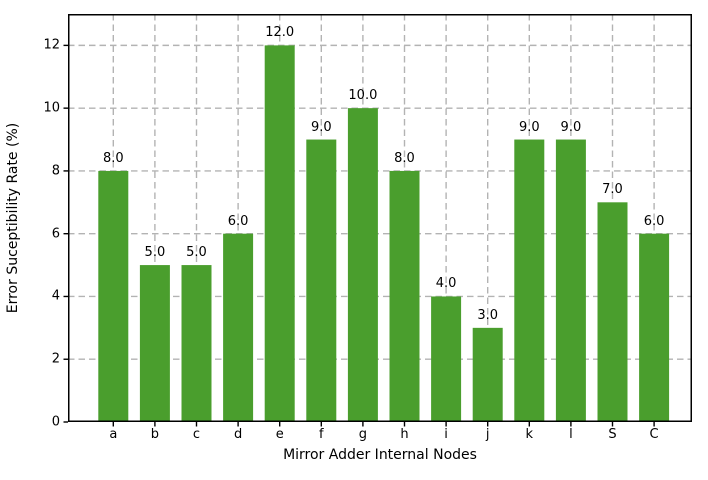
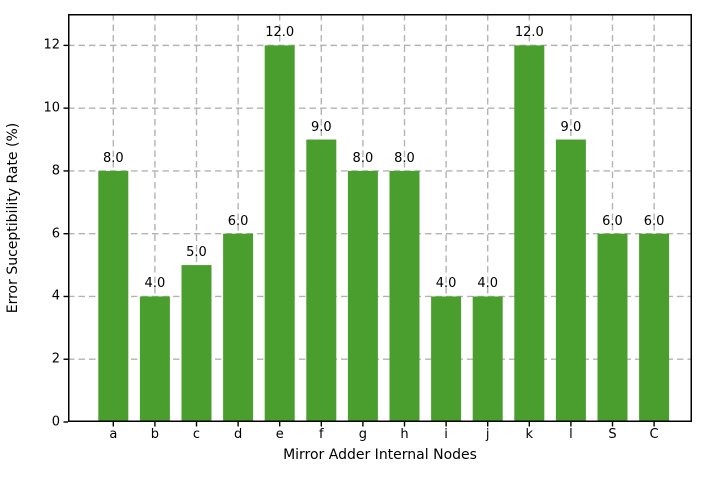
b: 5.0 -> 4.0
g: 10.0 -> 8.0
j: 3.0 -> 4.0
k: 9.0 -> 12.0
S: 7.0 -> 6.0
